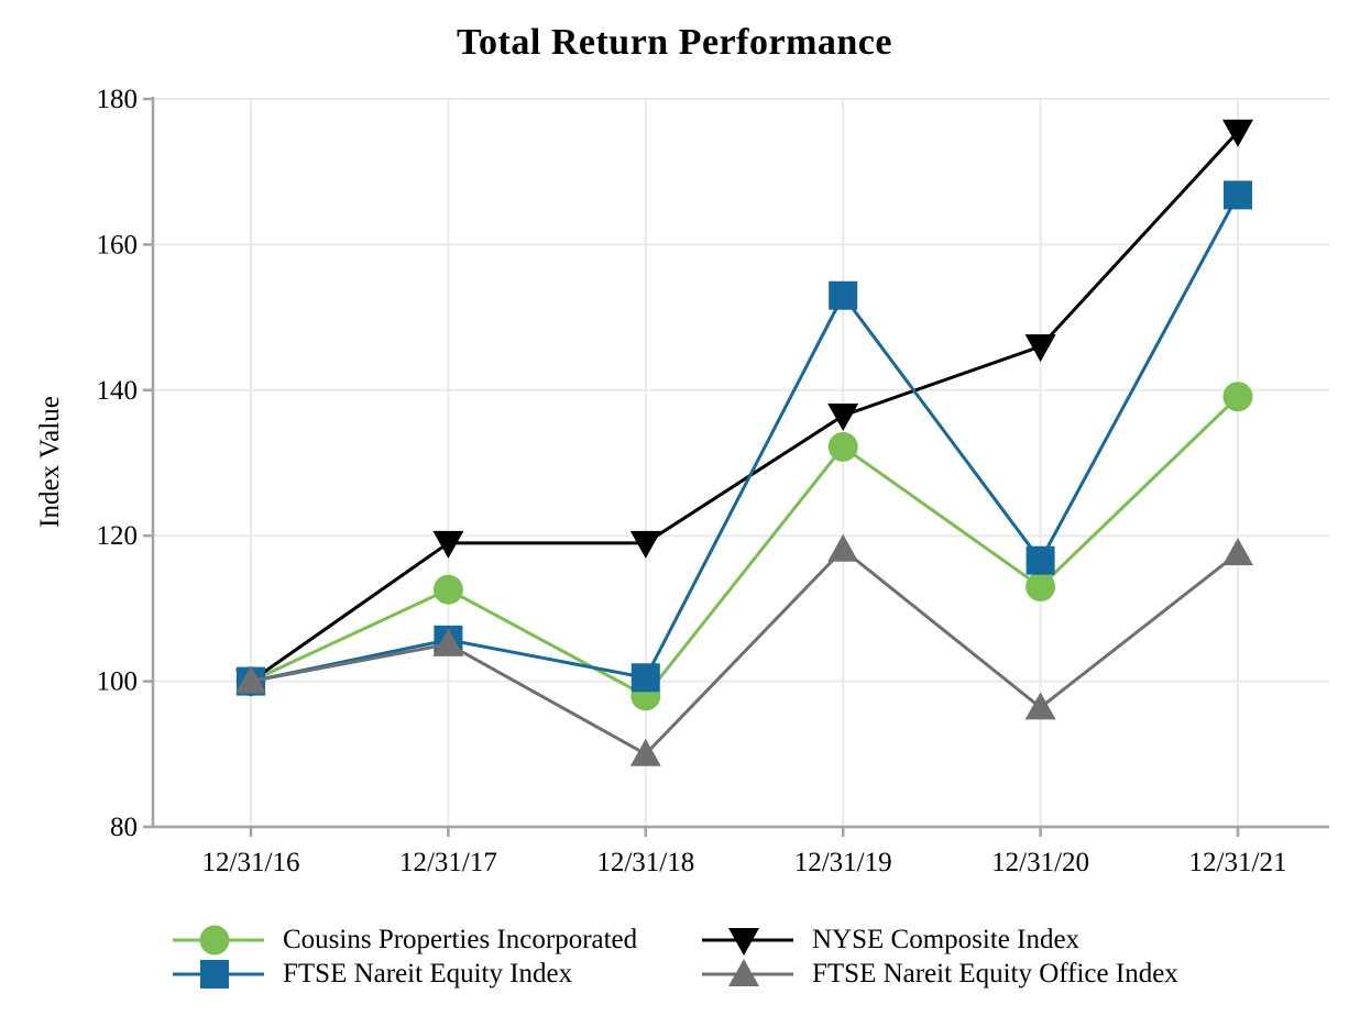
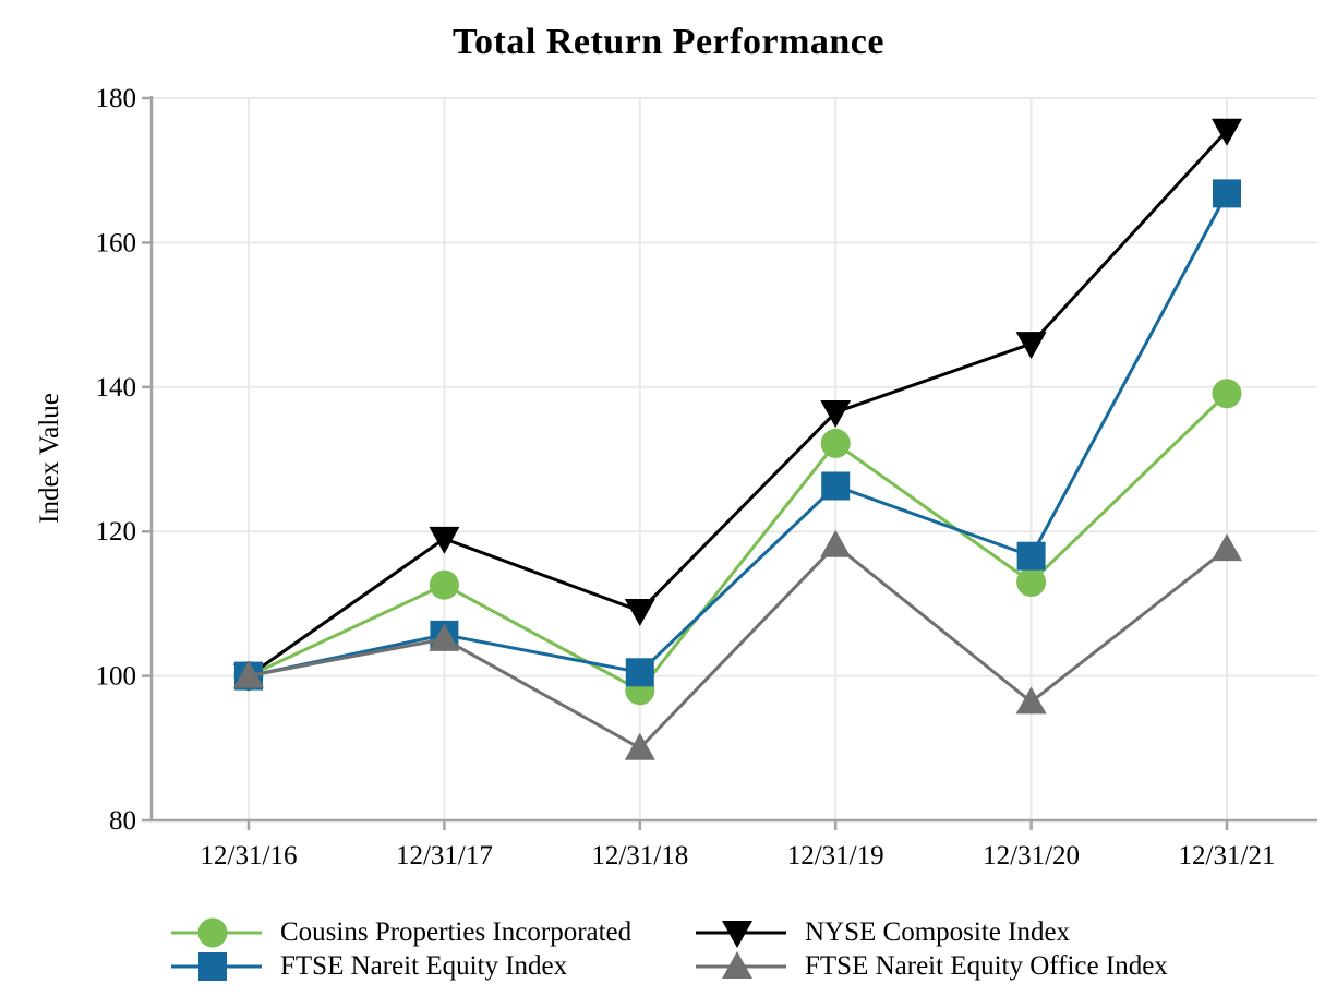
NYSE Composite Index/12/31/18: 119 -> 109
FTSE Nareit Equity Index/12/31/19: 153 -> 126
